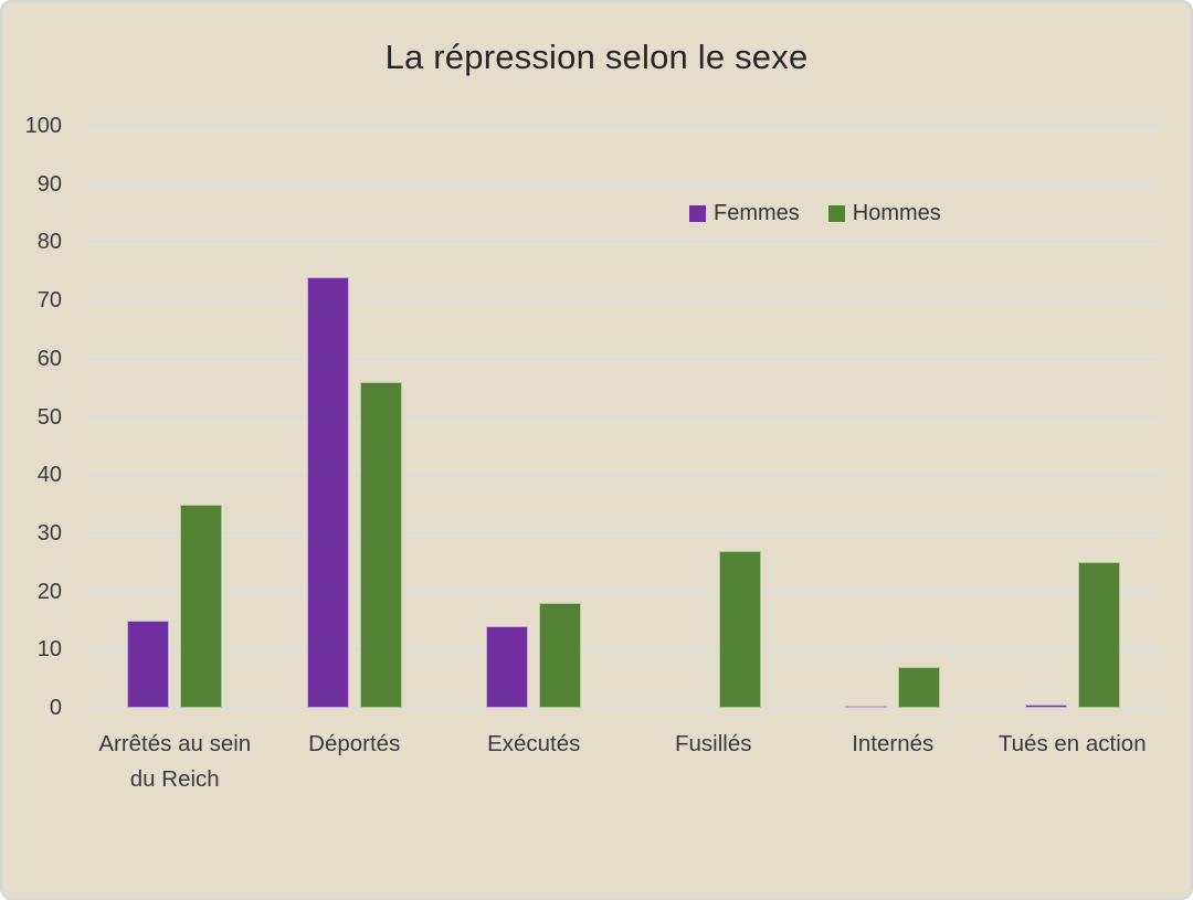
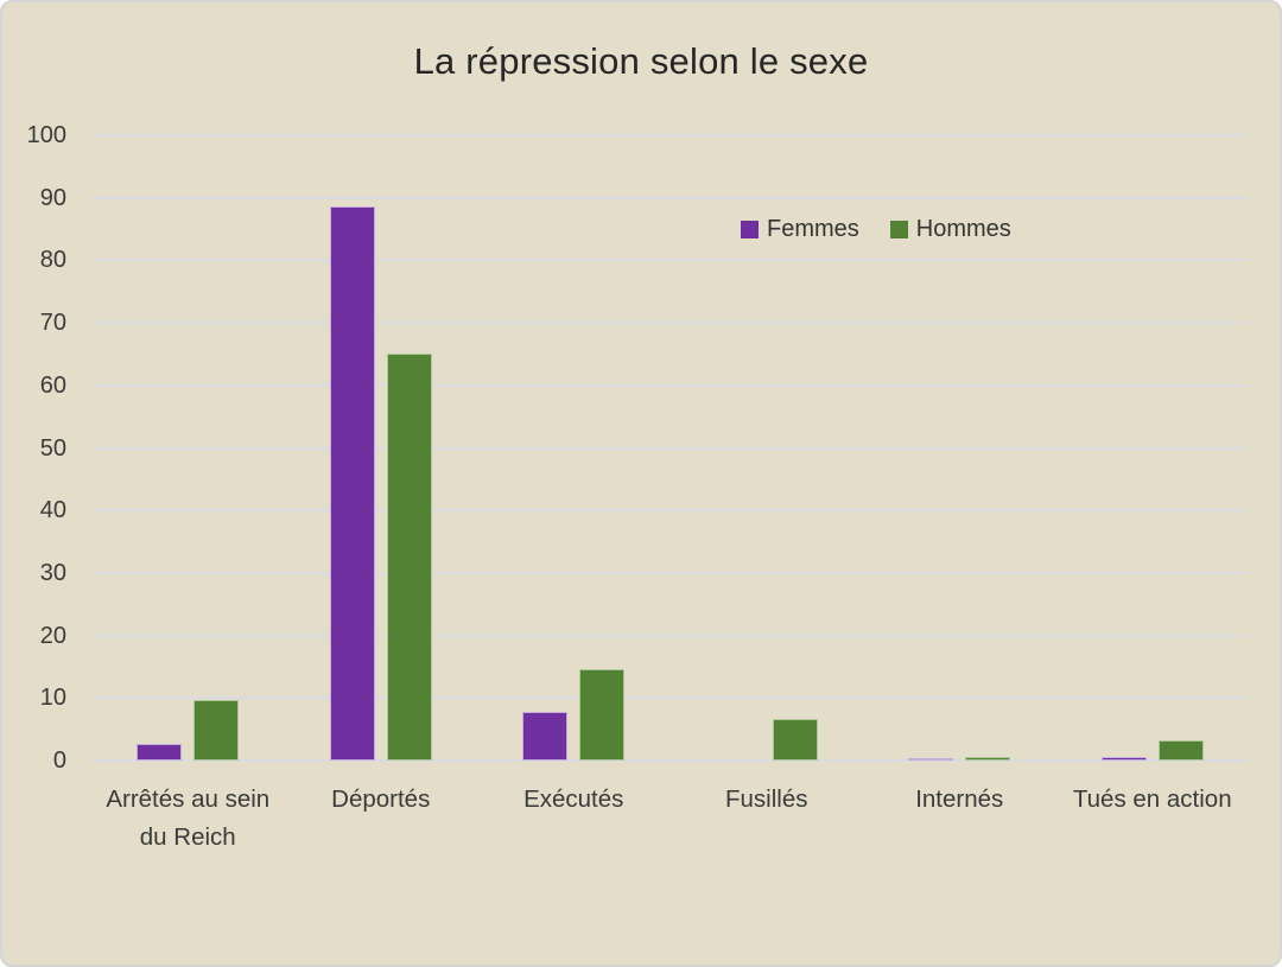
Femmes/Arrêtés au sein du Reich: 15 -> 3
Hommes/Arrêtés au sein du Reich: 35 -> 10
Femmes/Déportés: 74 -> 89
Hommes/Déportés: 56 -> 65
Femmes/Exécutés: 14 -> 8
Hommes/Exécutés: 18 -> 15
Hommes/Fusillés: 27 -> 7
Hommes/Internés: 7 -> 1
Hommes/Tués en action: 25 -> 3
